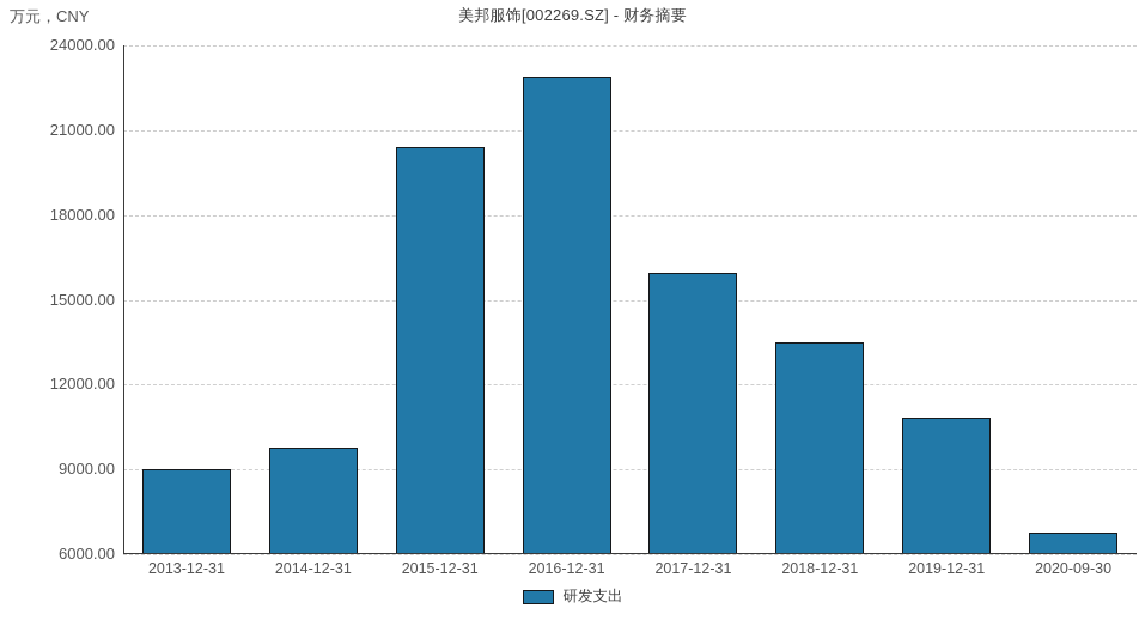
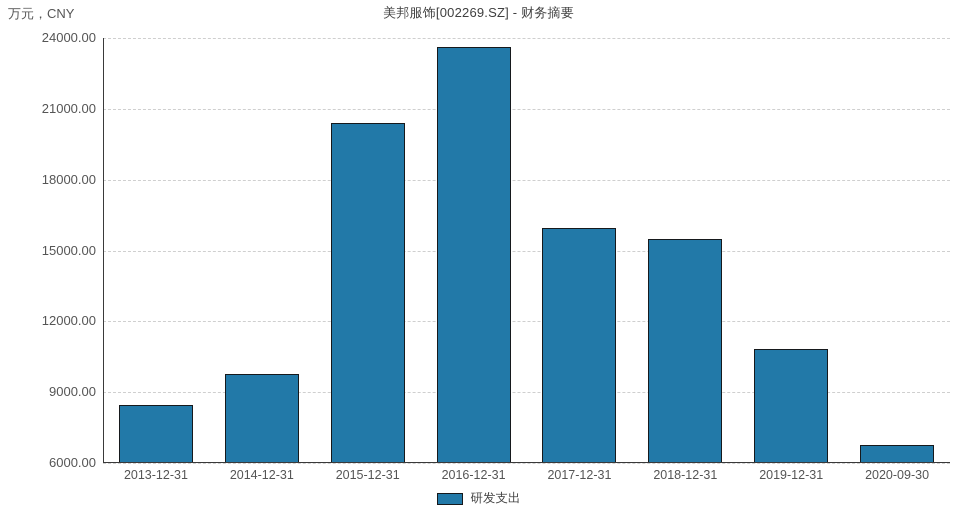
2013-12-31: 9000 -> 8400
2016-12-31: 22900 -> 23600
2018-12-31: 13500 -> 15500
